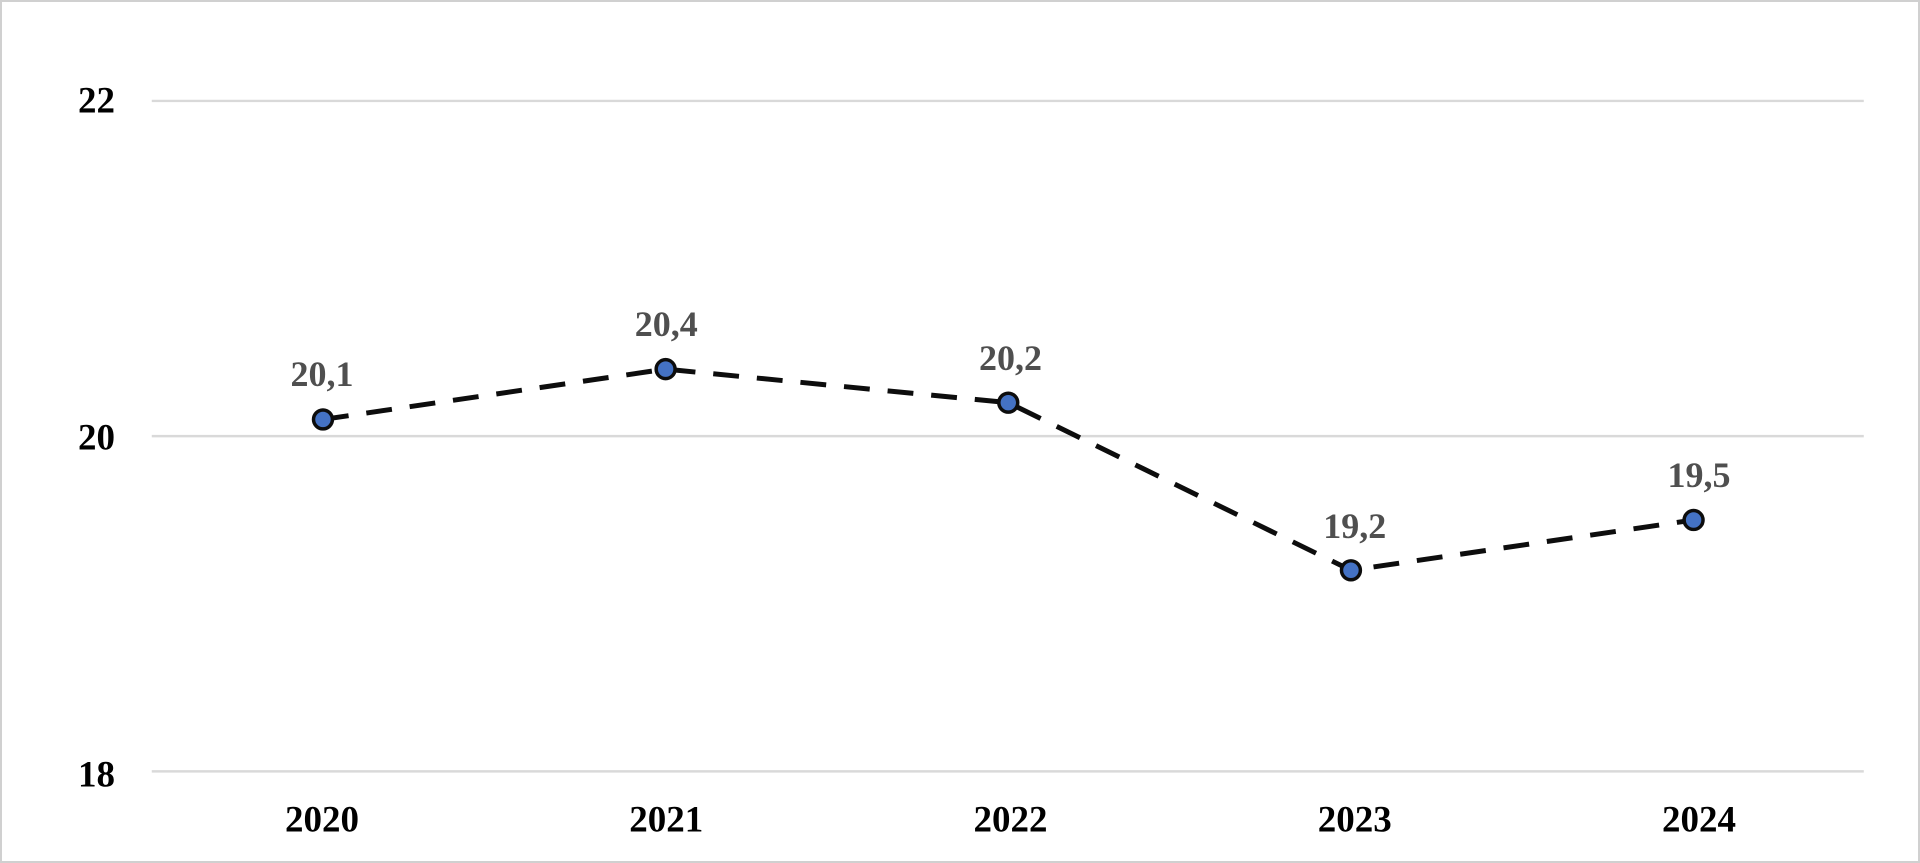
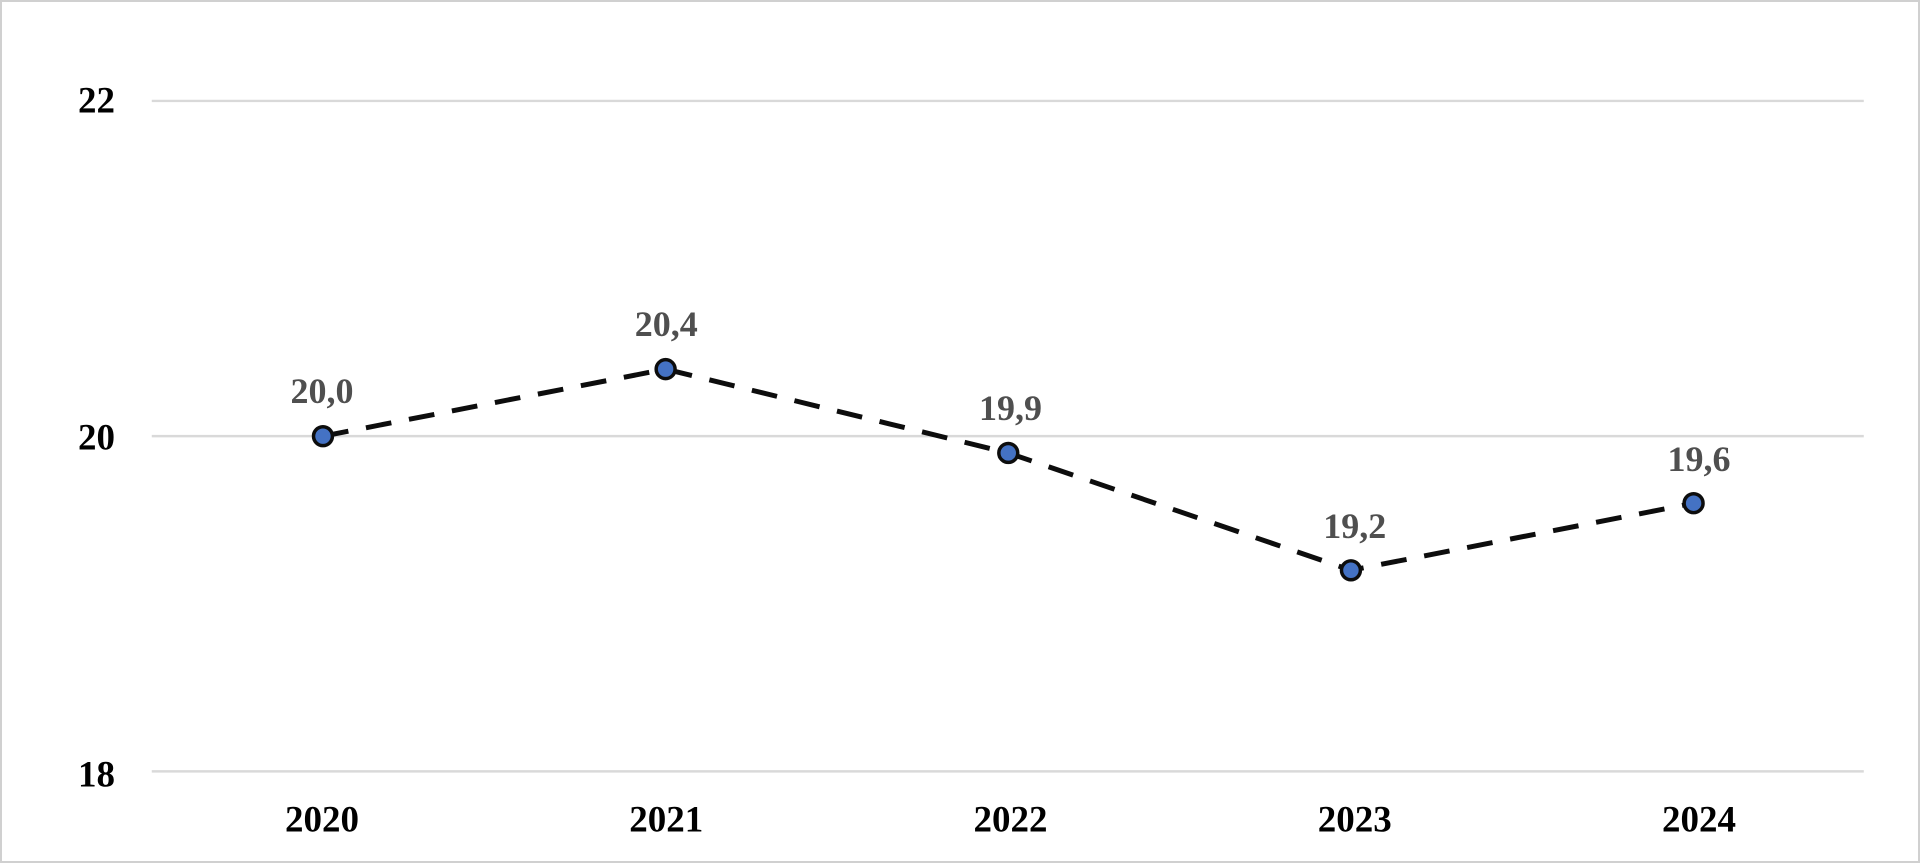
2020: 20,1 -> 20,0
2022: 20,2 -> 19,9
2024: 19,5 -> 19,6
